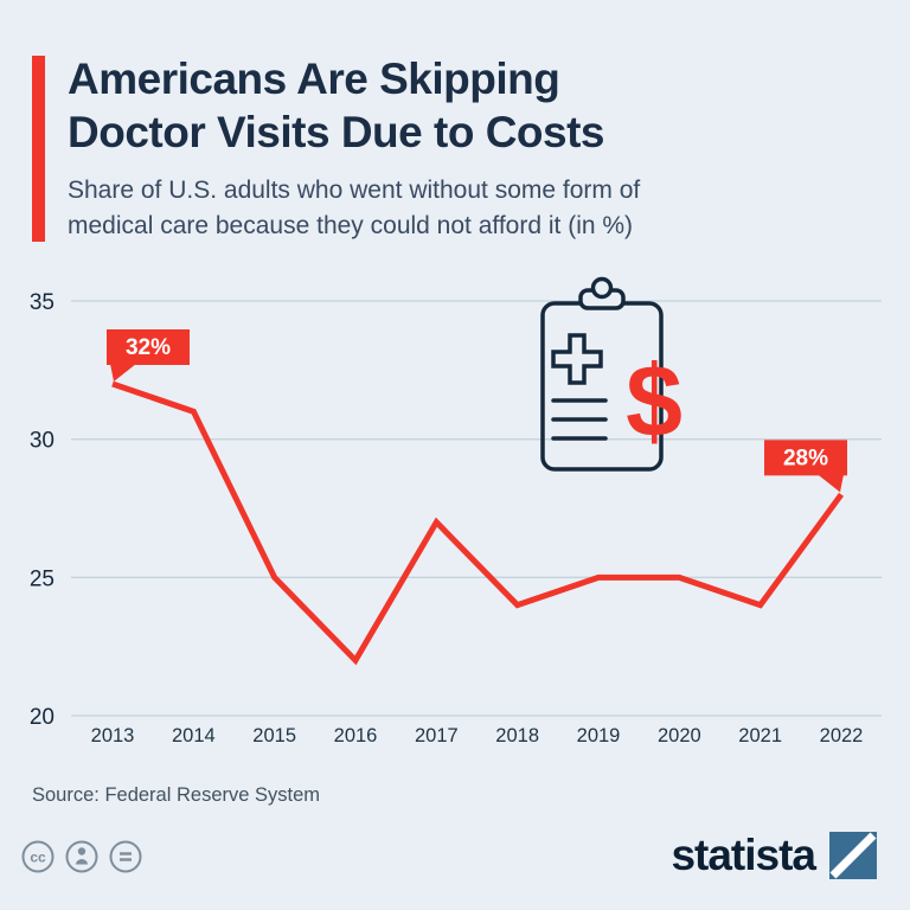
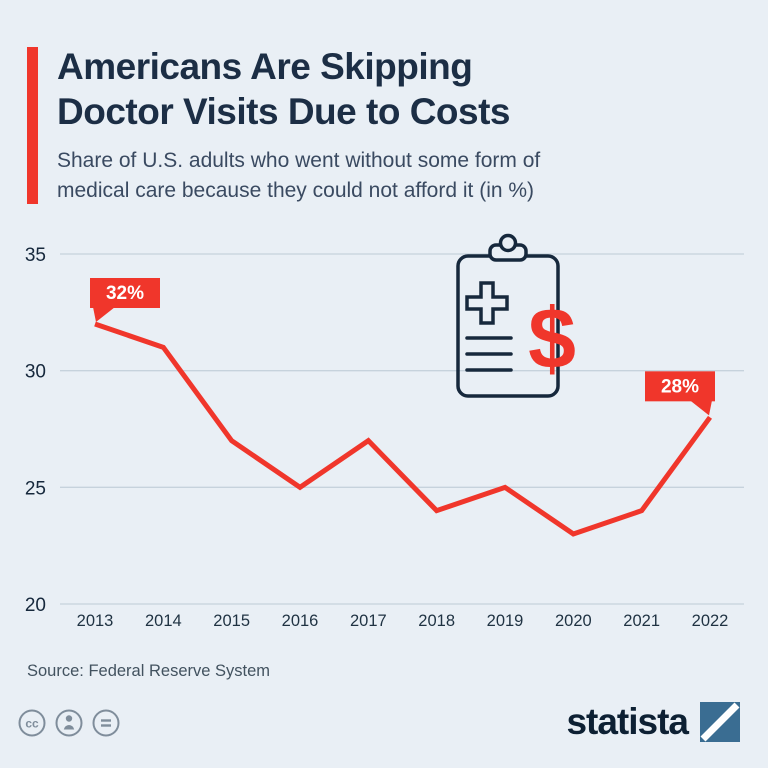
2015: 25 -> 27
2016: 22 -> 25
2020: 25 -> 23
